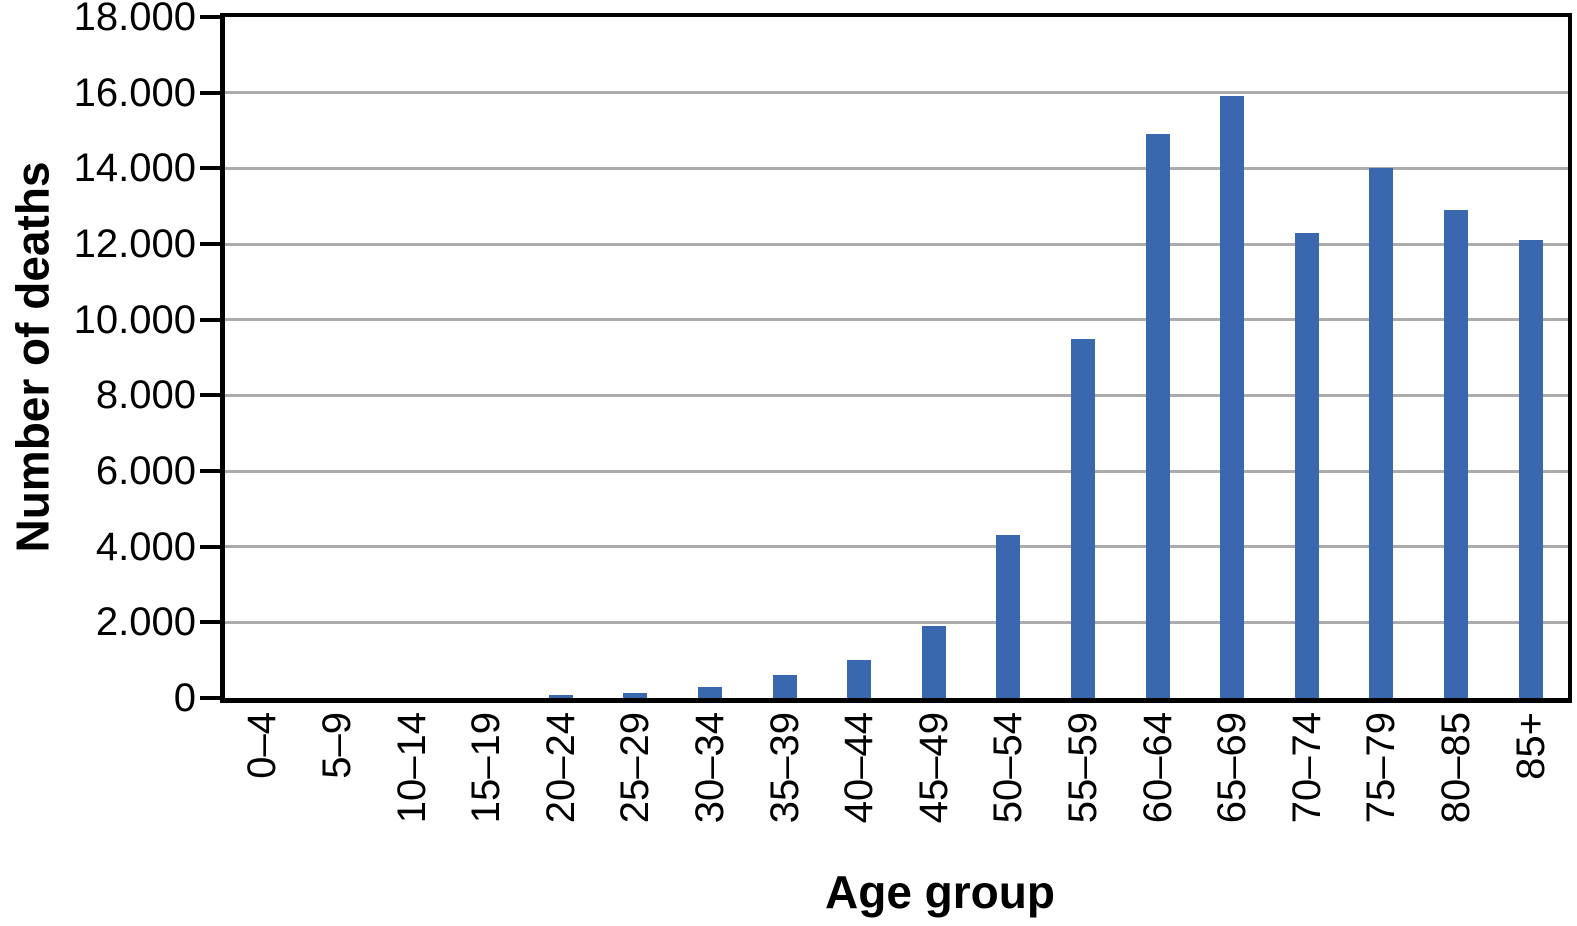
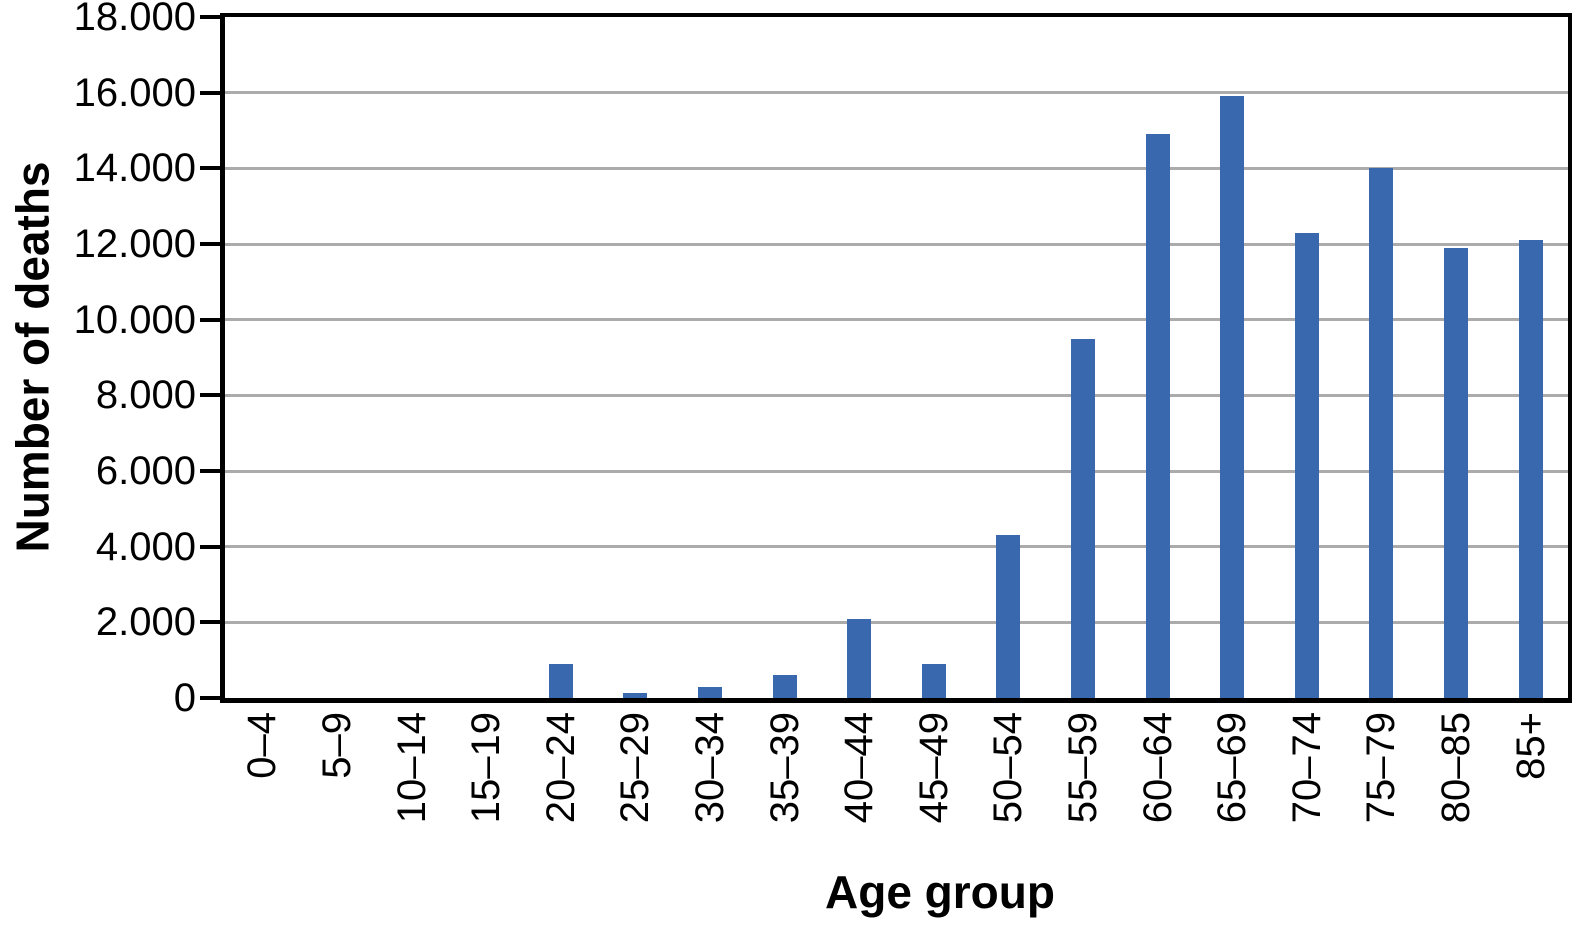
20–24: 100 -> 900
40–44: 1000 -> 2100
45–49: 1900 -> 900
80–85: 12900 -> 11900
